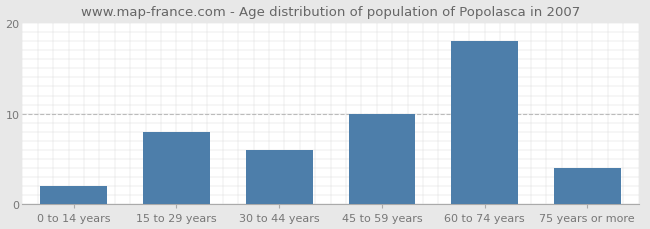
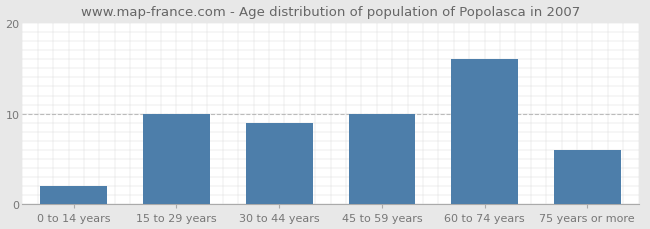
15 to 29 years: 8 -> 10
30 to 44 years: 6 -> 9
60 to 74 years: 18 -> 16
75 years or more: 4 -> 6
